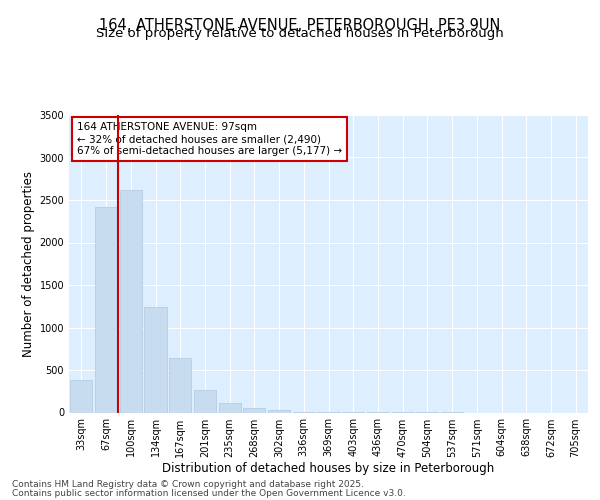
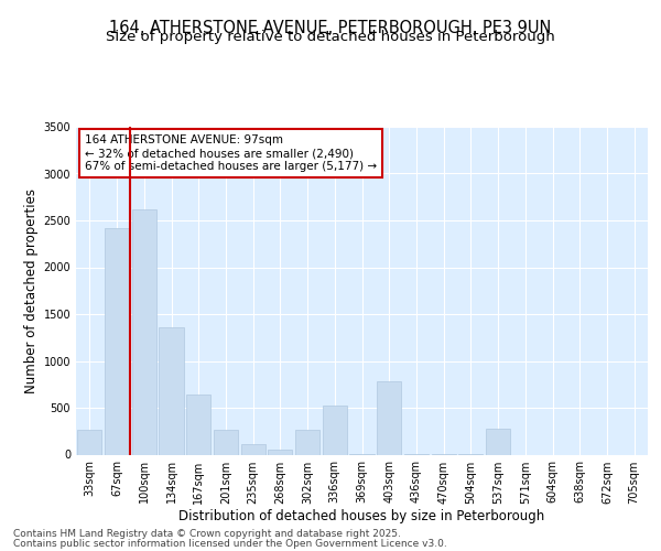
33sqm: 380 -> 260
134sqm: 1240 -> 1360
302sqm: 20 -> 260
336sqm: 10 -> 520
403sqm: 0 -> 780
537sqm: 0 -> 280
